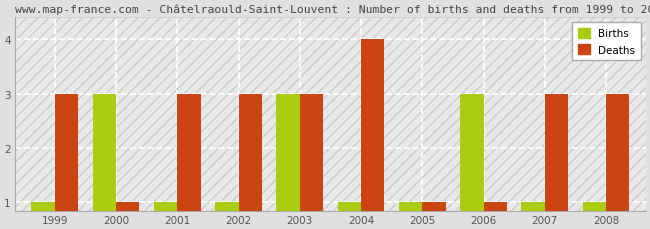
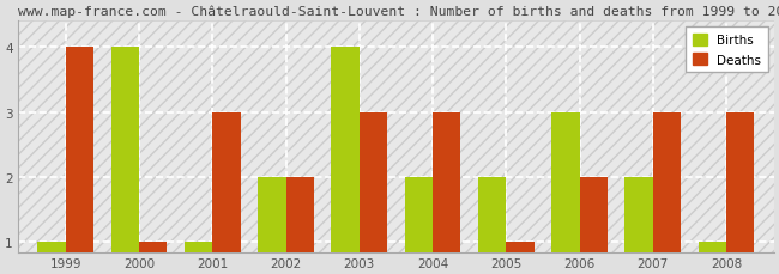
Deaths/1999: 3 -> 4
Births/2000: 3 -> 4
Births/2002: 1 -> 2
Deaths/2002: 3 -> 2
Births/2003: 3 -> 4
Births/2004: 1 -> 2
Deaths/2004: 4 -> 3
Births/2005: 1 -> 2
Deaths/2006: 1 -> 2
Births/2007: 1 -> 2
